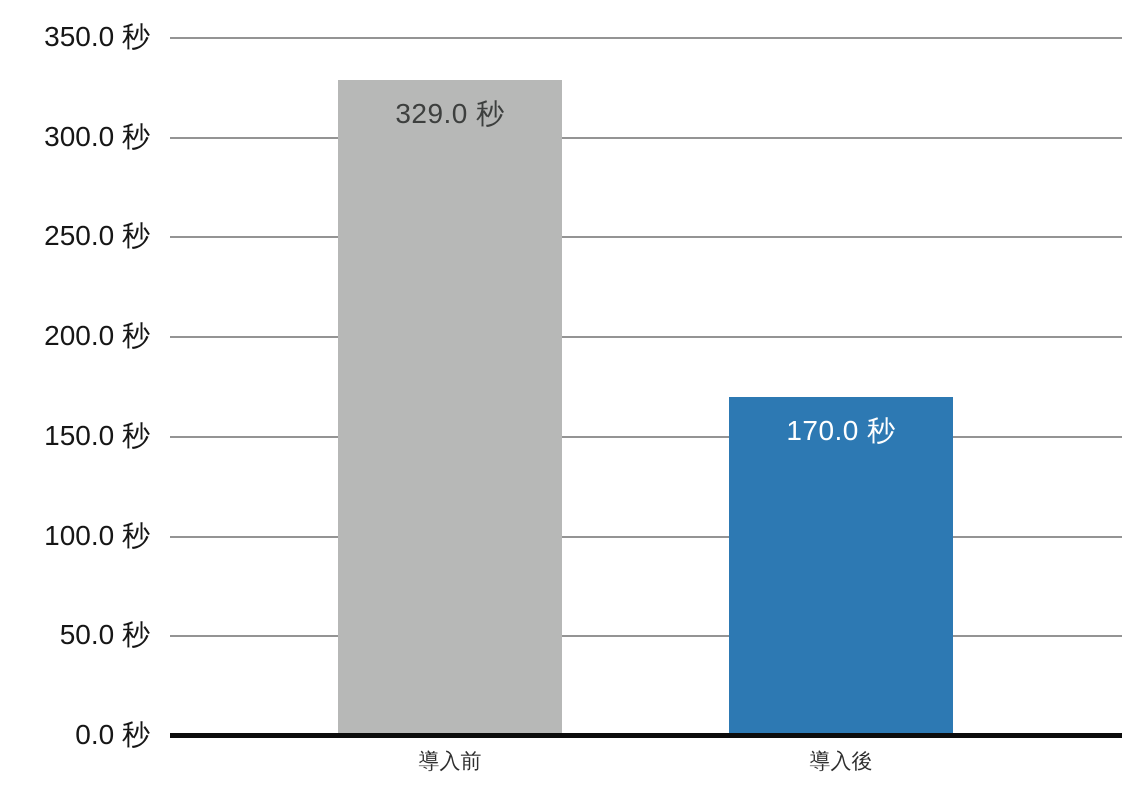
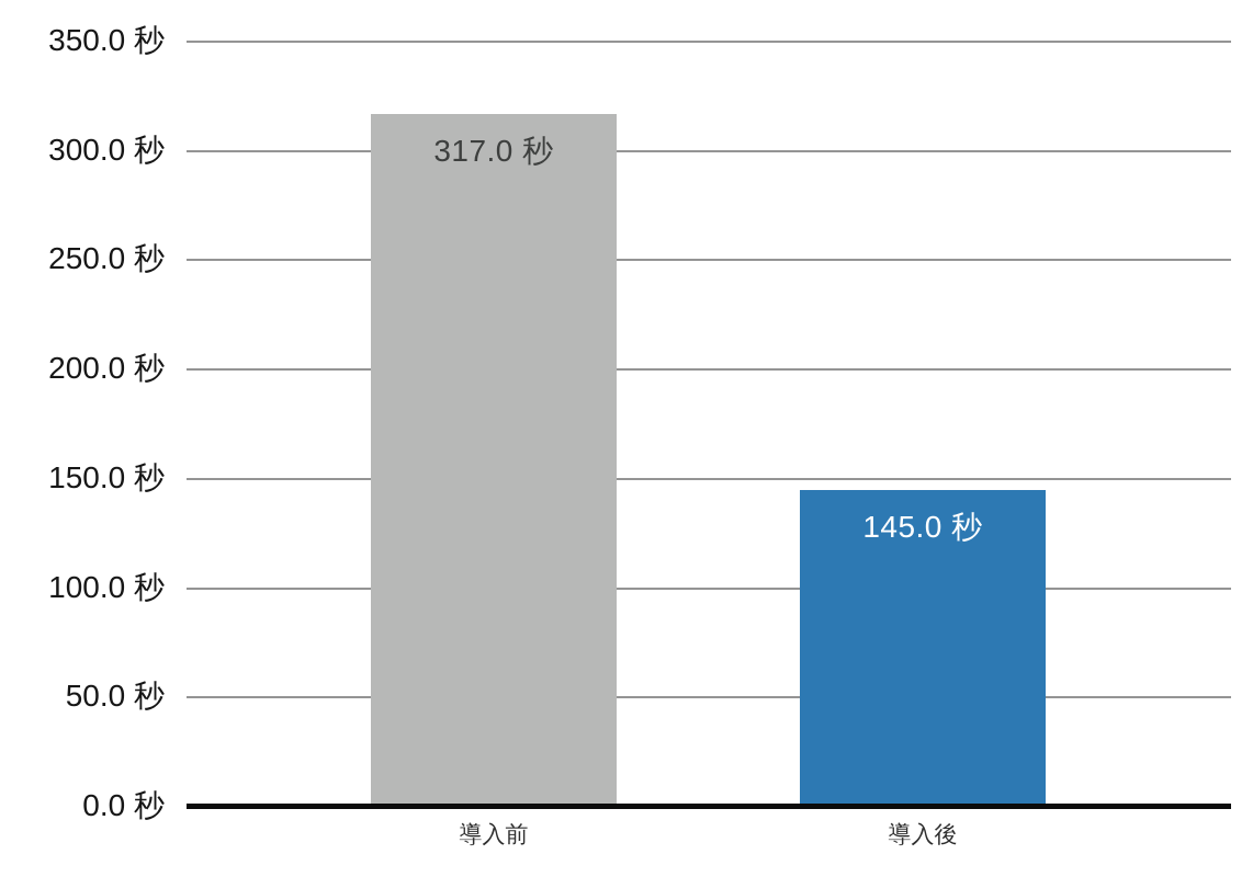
導入前: 329.0 -> 317.0
導入後: 170.0 -> 145.0
